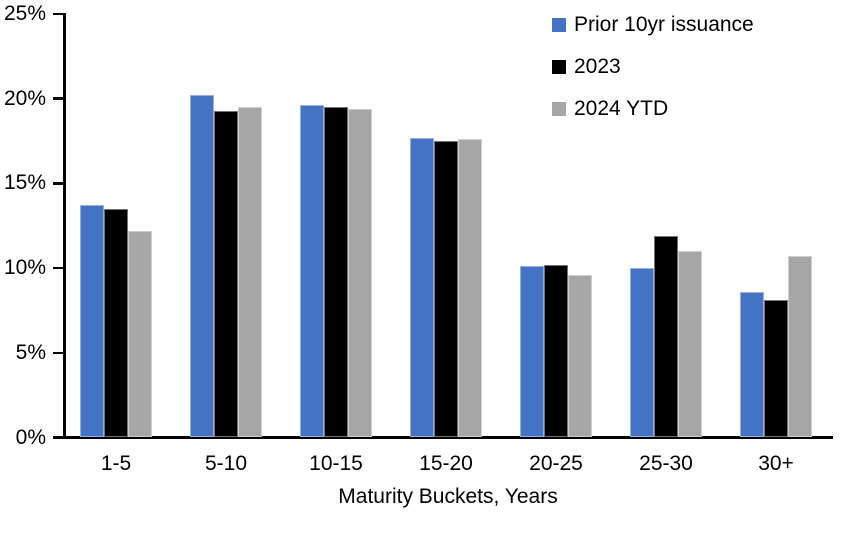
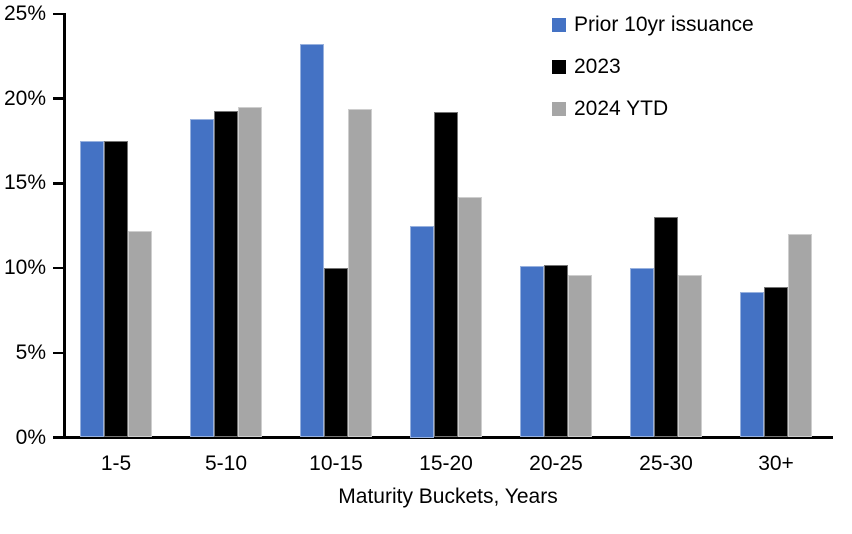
Prior 10yr issuance/1-5: 13.7% -> 17.5%
2023/1-5: 13.5% -> 17.5%
Prior 10yr issuance/5-10: 20.2% -> 18.8%
Prior 10yr issuance/10-15: 19.6% -> 23.2%
2023/10-15: 19.5% -> 10.0%
Prior 10yr issuance/15-20: 17.7% -> 12.5%
2023/15-20: 17.5% -> 19.2%
2024 YTD/15-20: 17.6% -> 14.2%
2023/25-30: 11.9% -> 13.0%
2024 YTD/25-30: 11.0% -> 9.6%
2023/30+: 8.1% -> 8.9%
2024 YTD/30+: 10.7% -> 12.0%
